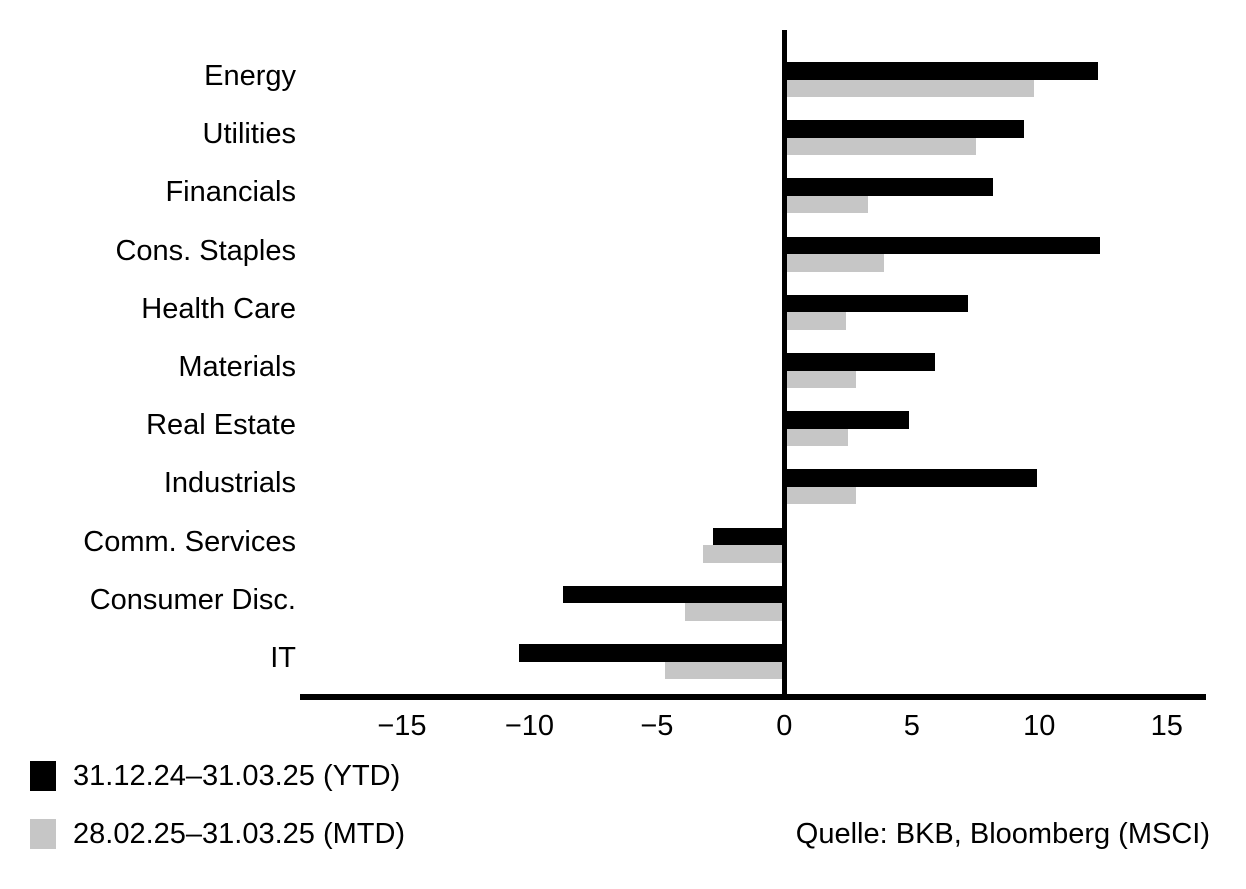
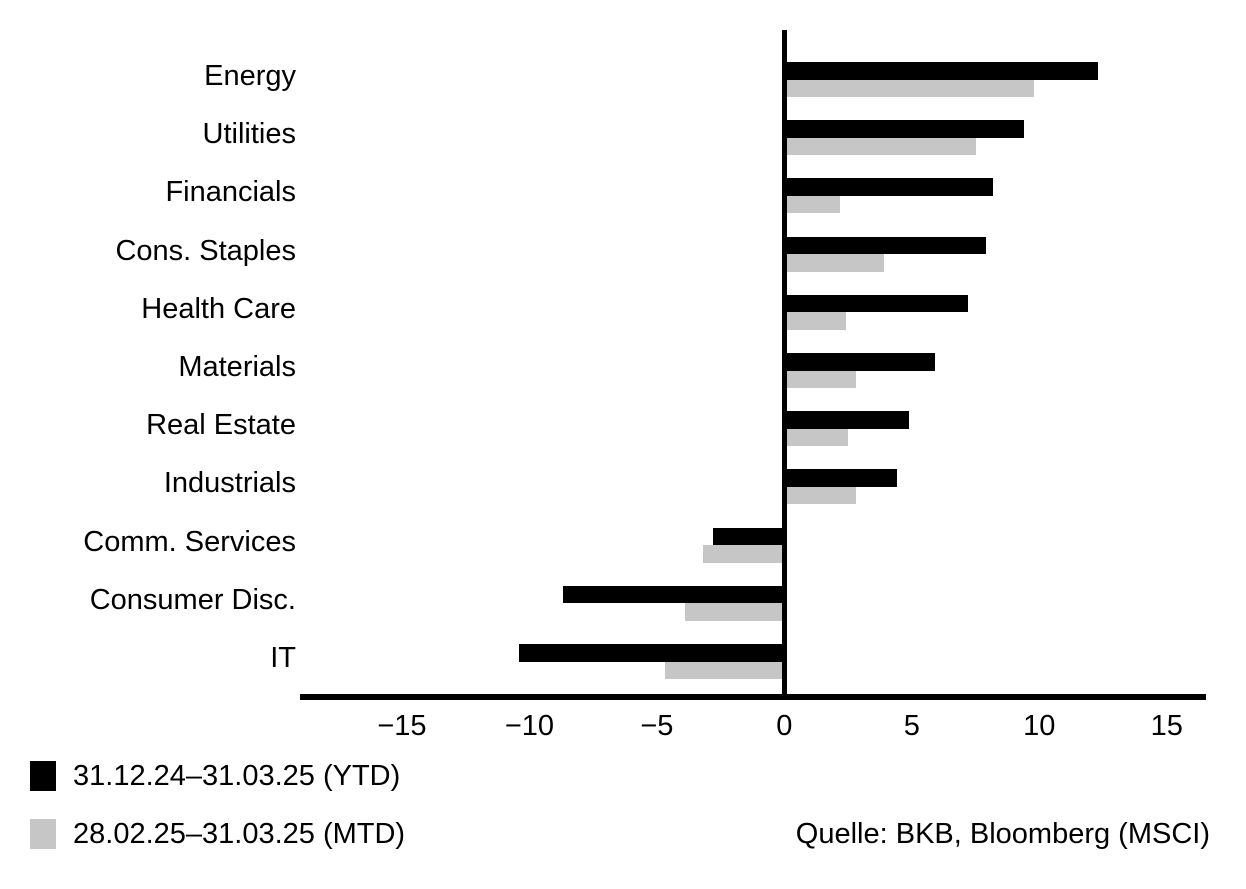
28.02.25–31.03.25 (MTD)/Financials: 3.3 -> 2.2
31.12.24–31.03.25 (YTD)/Cons. Staples: 12.4 -> 7.9
31.12.24–31.03.25 (YTD)/Industrials: 9.9 -> 4.4
